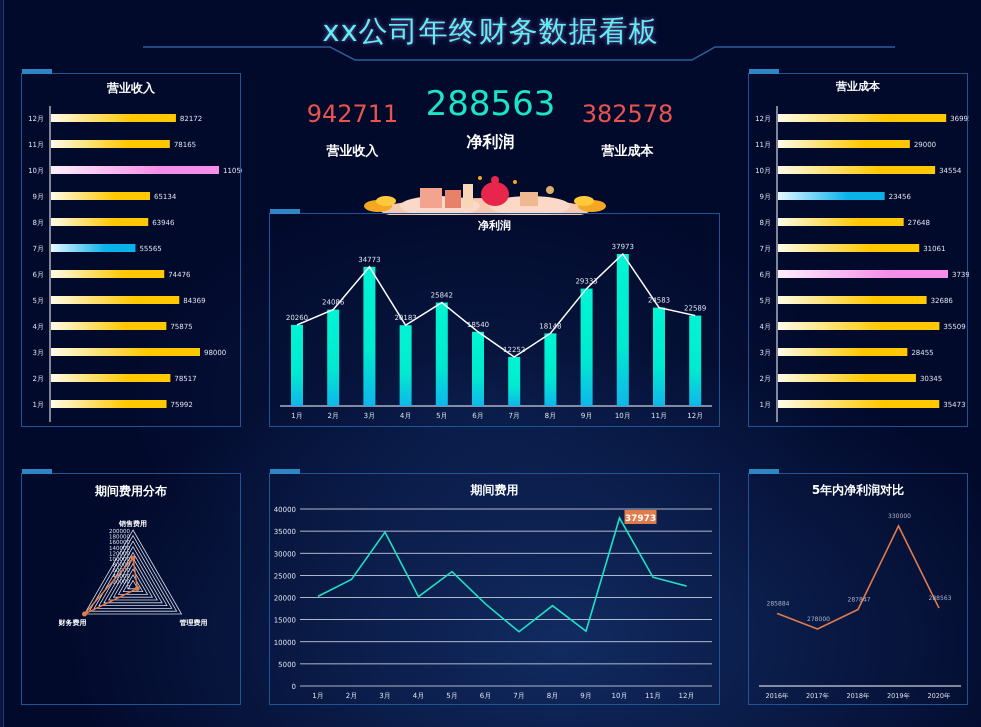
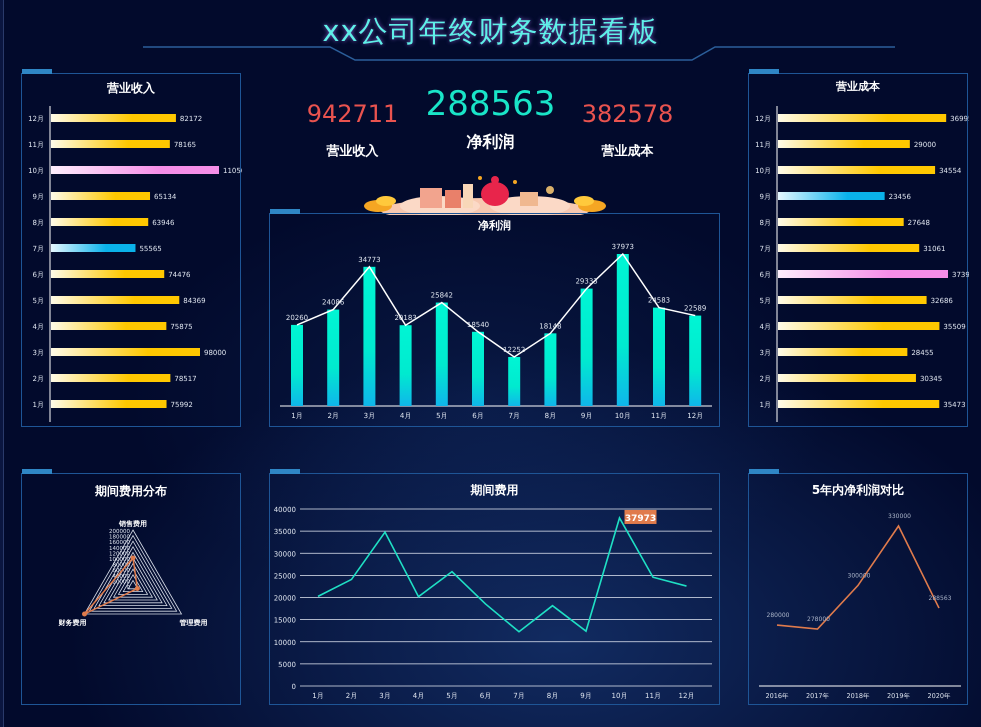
5年内净利润对比/2016年: 285884 -> 280000
5年内净利润对比/2018年: 287847 -> 300000
